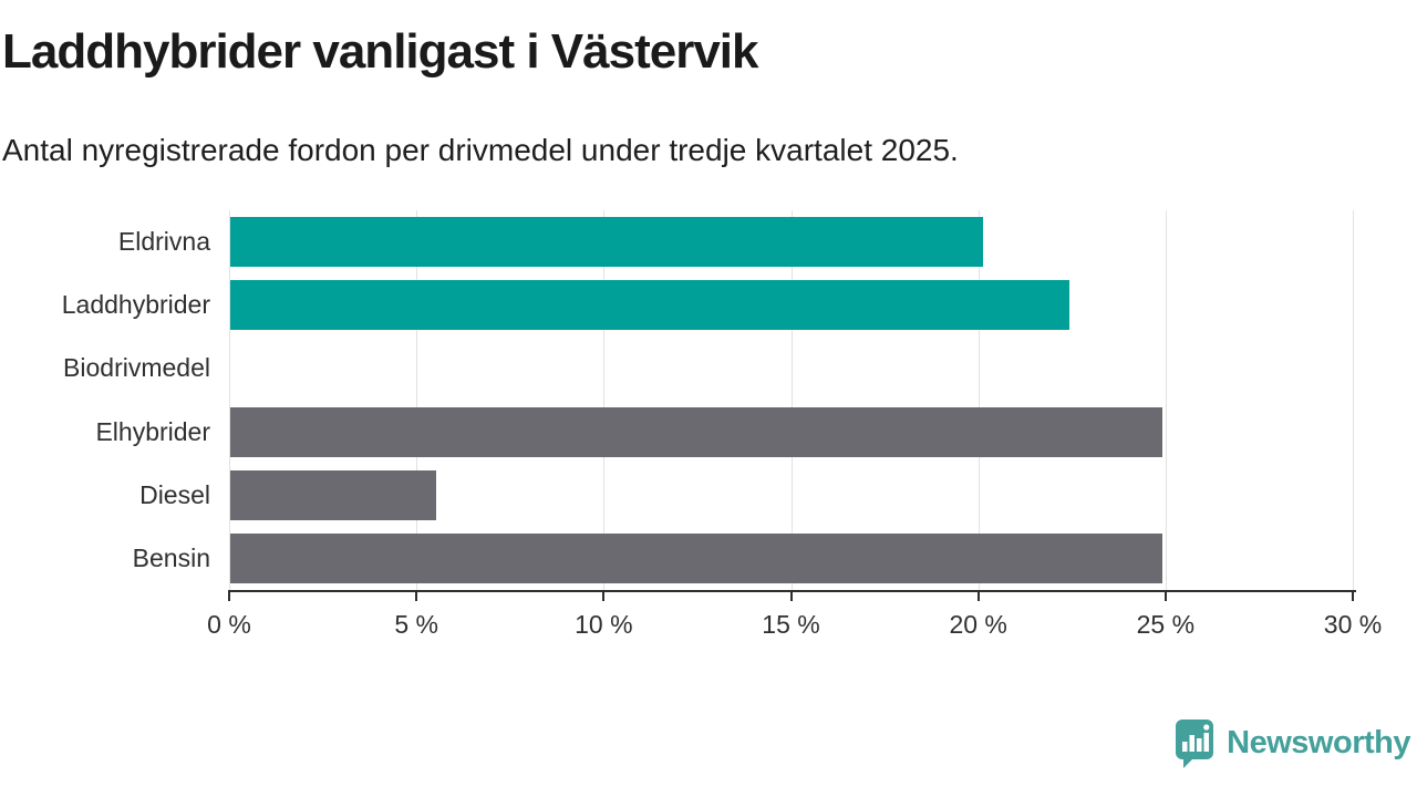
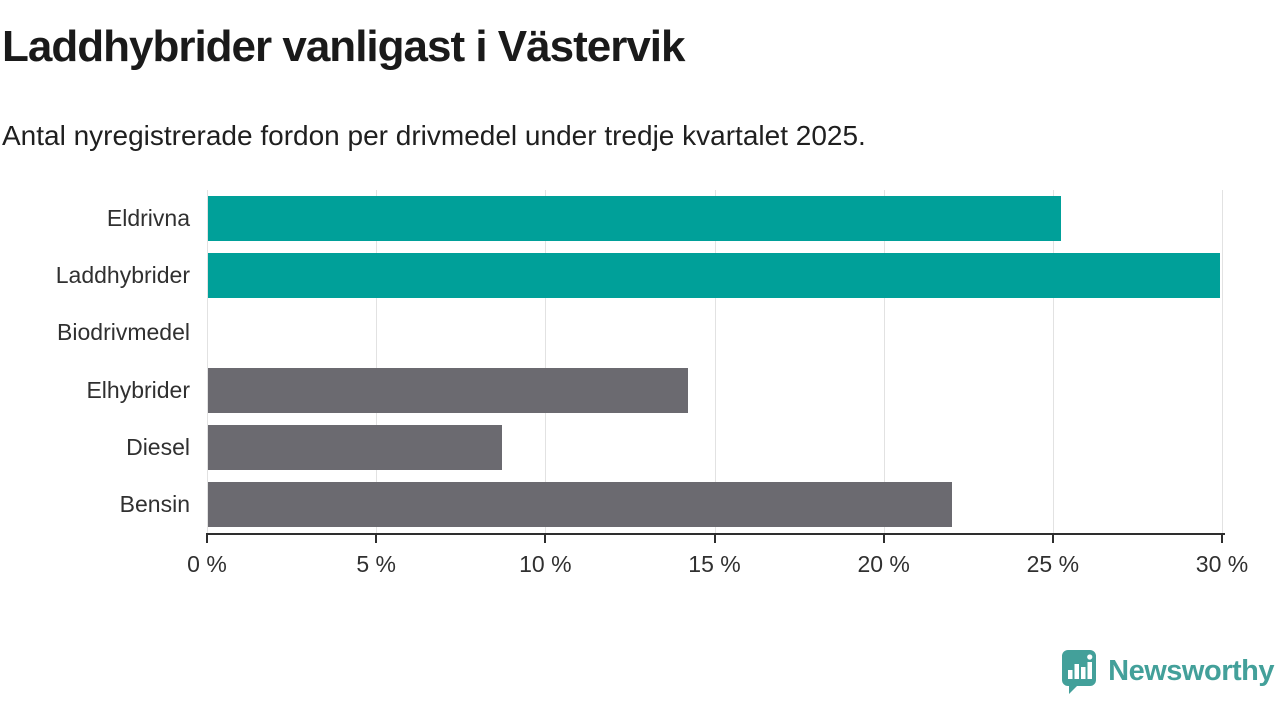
Eldrivna: 20.1% -> 25.2%
Laddhybrider: 22.4% -> 29.9%
Elhybrider: 24.9% -> 14.2%
Diesel: 5.5% -> 8.7%
Bensin: 24.9% -> 22.0%
